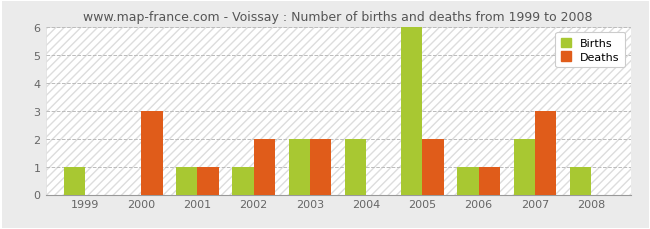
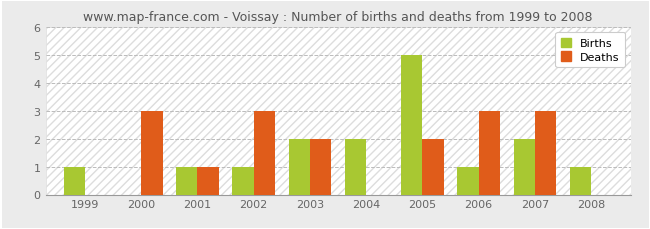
Deaths/2002: 2 -> 3
Births/2005: 6 -> 5
Deaths/2006: 1 -> 3
